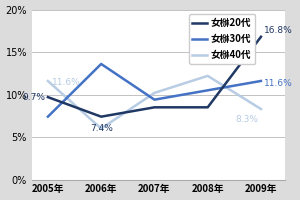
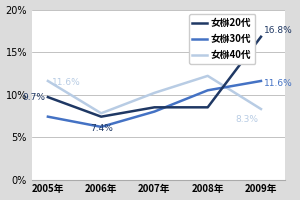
女椕30代/2006年: 13.6% -> 6.2%
女椕40代/2006年: 6.0% -> 7.8%
女椕30代/2007年: 9.4% -> 8.0%
